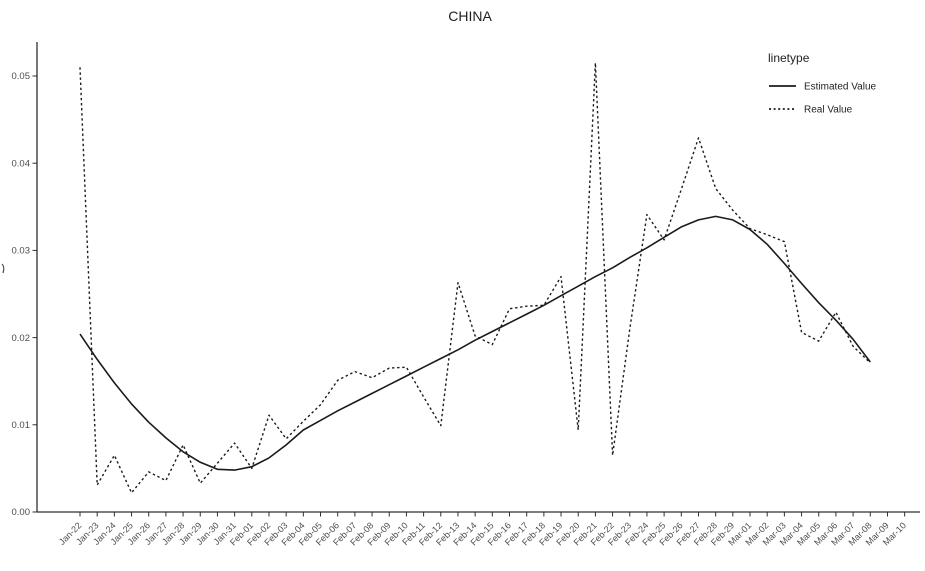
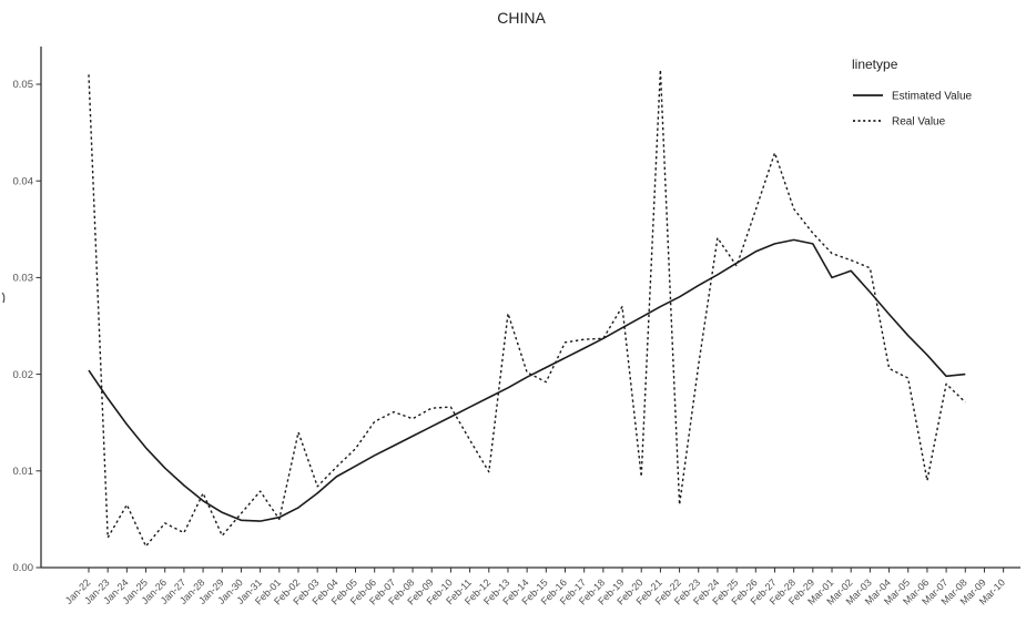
Real Value/Feb-02: 0.011 -> 0.014
Estimated Value/Mar-01: 0.032 -> 0.030
Real Value/Mar-06: 0.023 -> 0.009
Estimated Value/Mar-08: 0.017 -> 0.020
